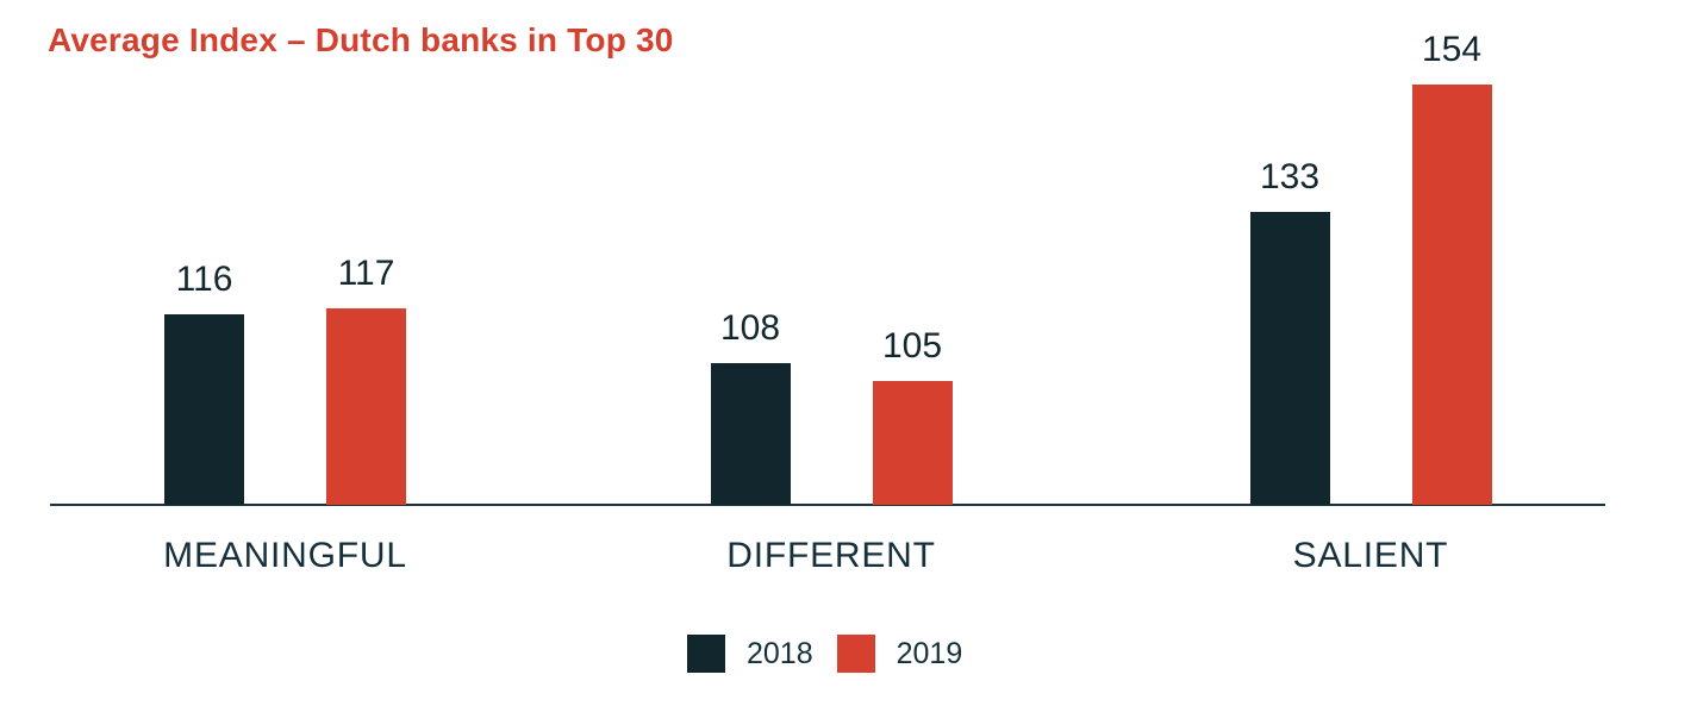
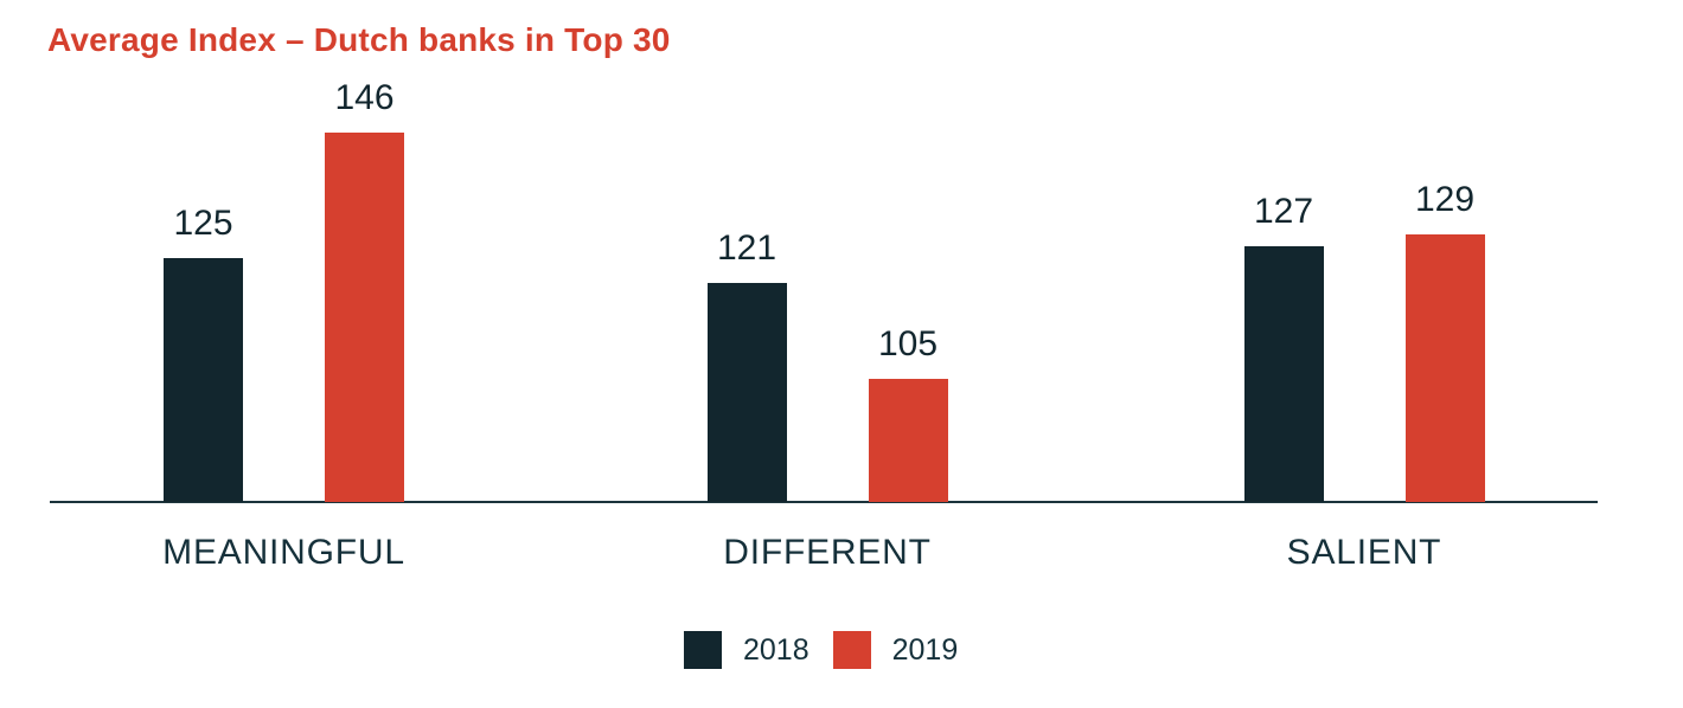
2018/MEANINGFUL: 116 -> 125
2019/MEANINGFUL: 117 -> 146
2018/DIFFERENT: 108 -> 121
2018/SALIENT: 133 -> 127
2019/SALIENT: 154 -> 129
